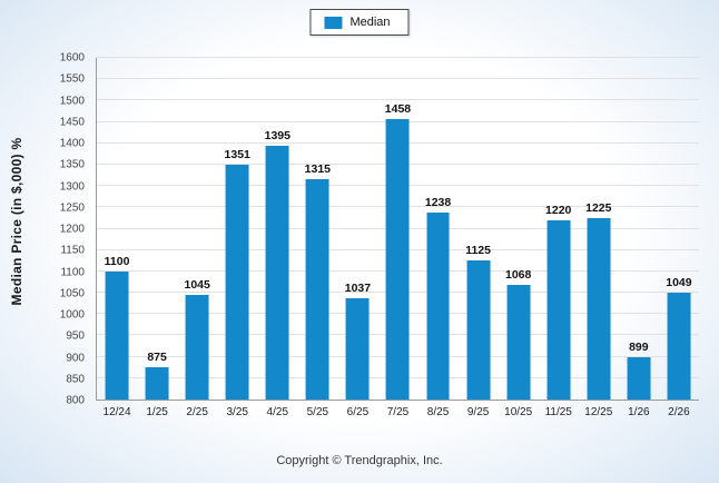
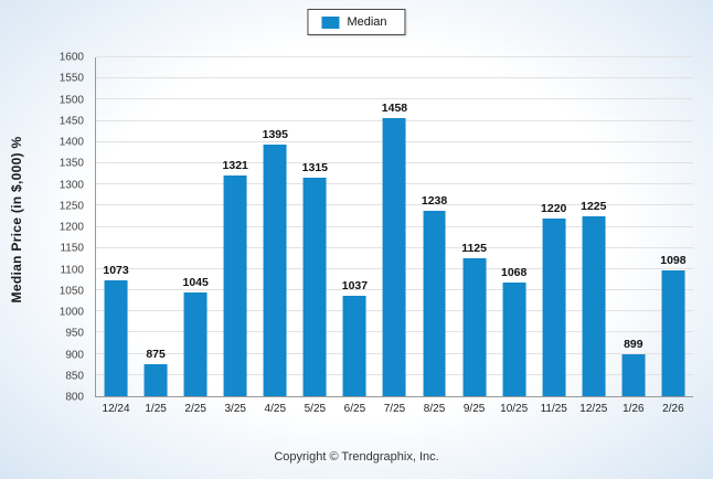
12/24: 1100 -> 1073
3/25: 1351 -> 1321
2/26: 1049 -> 1098
